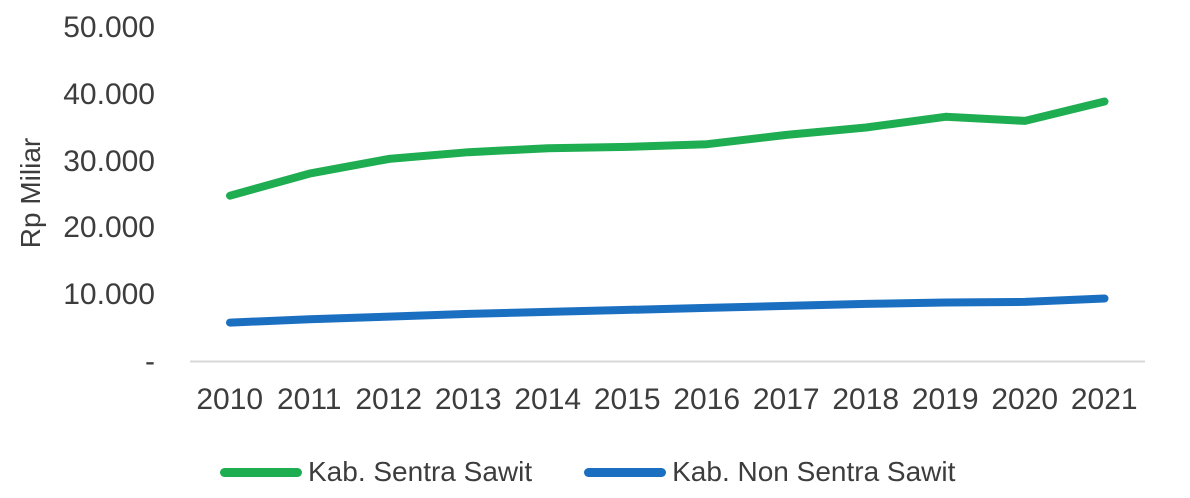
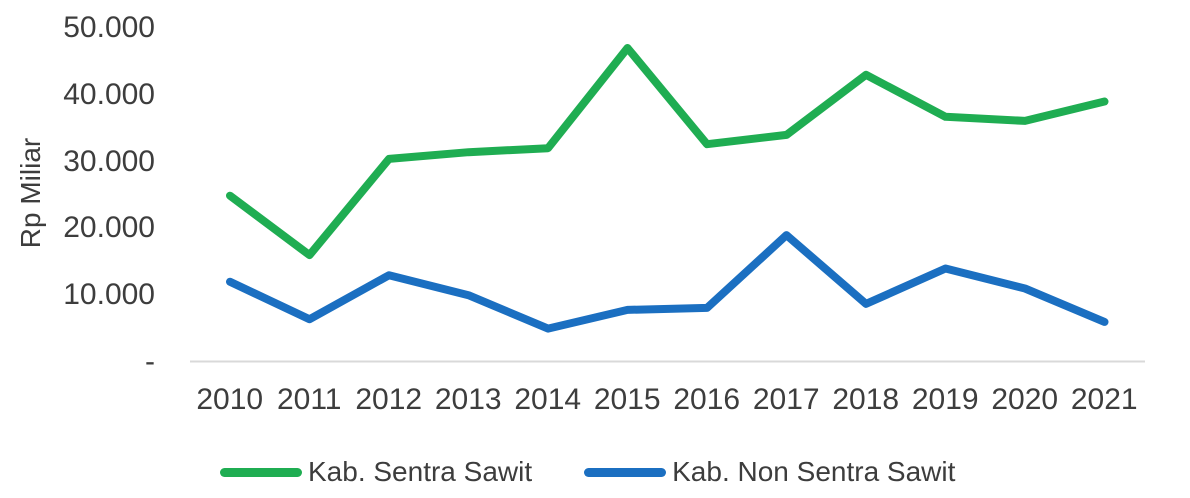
Kab. Non Sentra Sawit/2010: 6000 -> 12000
Kab. Sentra Sawit/2011: 28000 -> 16000
Kab. Non Sentra Sawit/2012: 7000 -> 13000
Kab. Non Sentra Sawit/2013: 7000 -> 10000
Kab. Non Sentra Sawit/2014: 8000 -> 5000
Kab. Sentra Sawit/2015: 32000 -> 47000
Kab. Non Sentra Sawit/2017: 8000 -> 19000
Kab. Sentra Sawit/2018: 35000 -> 43000
Kab. Non Sentra Sawit/2019: 9000 -> 14000
Kab. Non Sentra Sawit/2020: 9000 -> 11000
Kab. Non Sentra Sawit/2021: 10000 -> 6000
